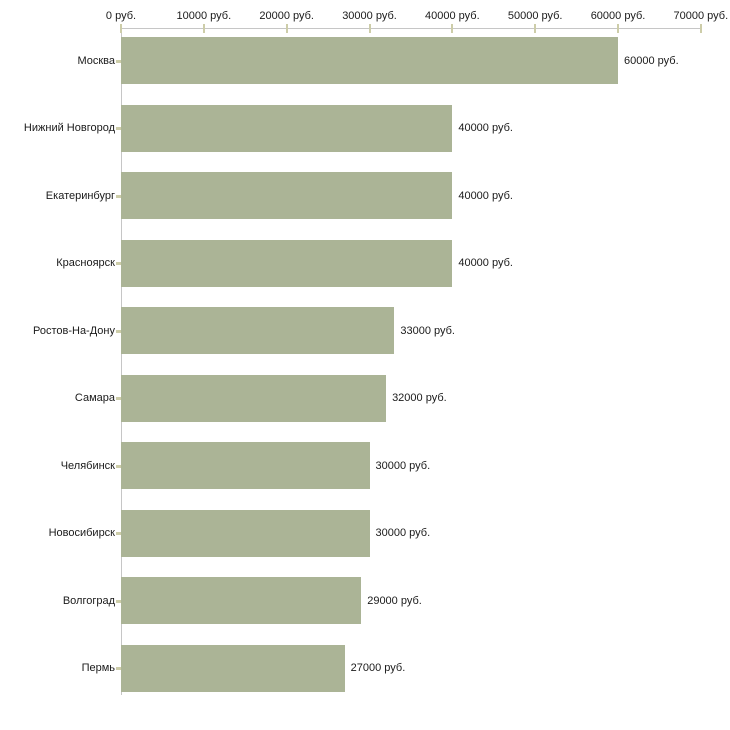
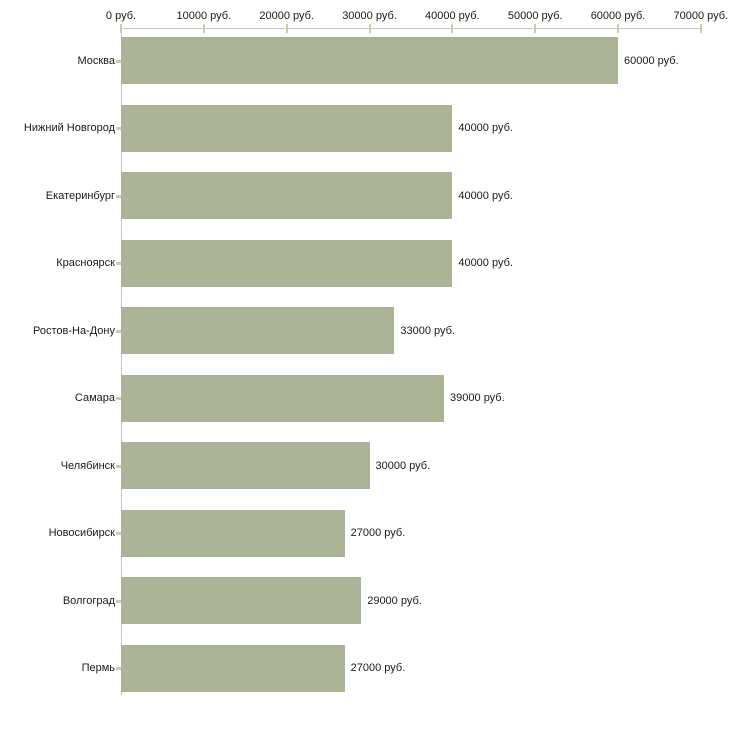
Самара: 32000 -> 39000
Новосибирск: 30000 -> 27000
